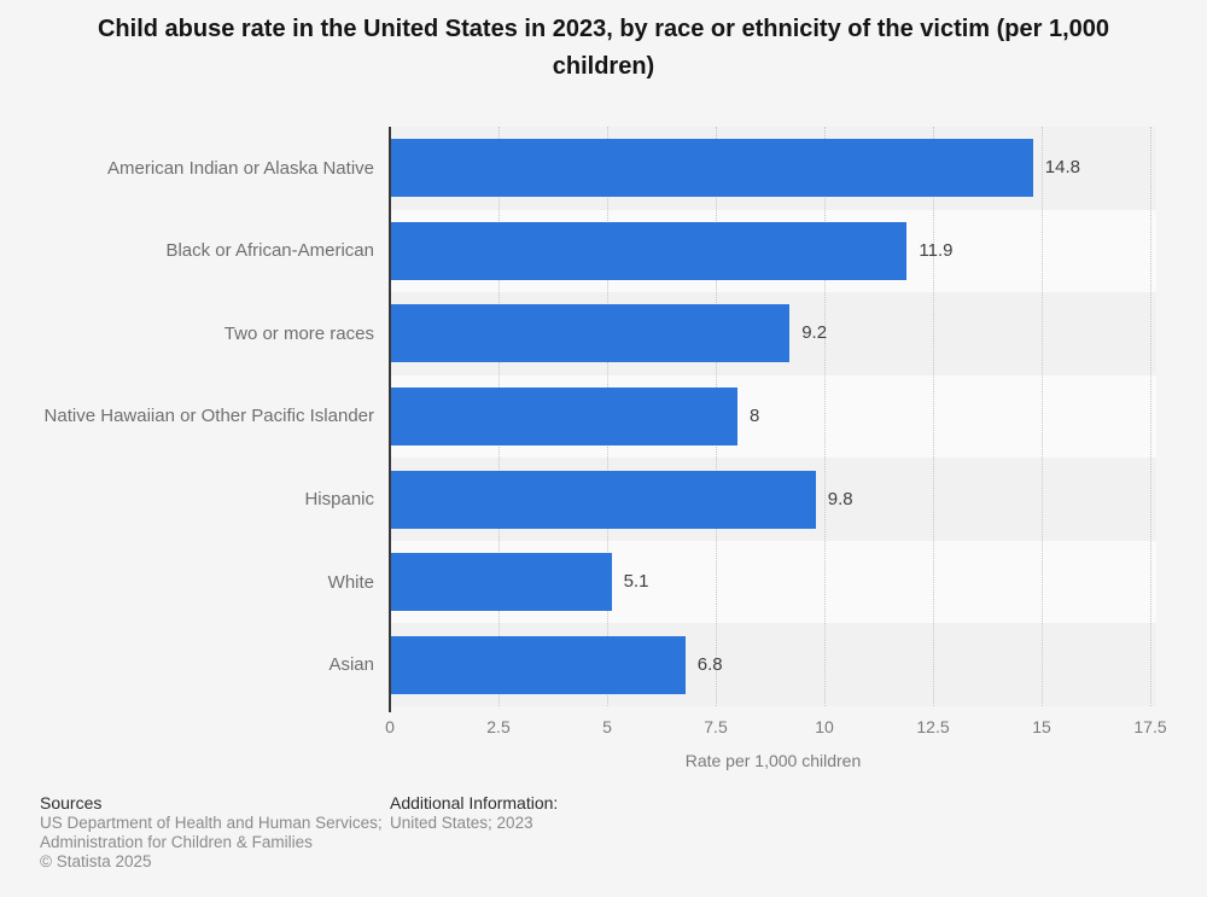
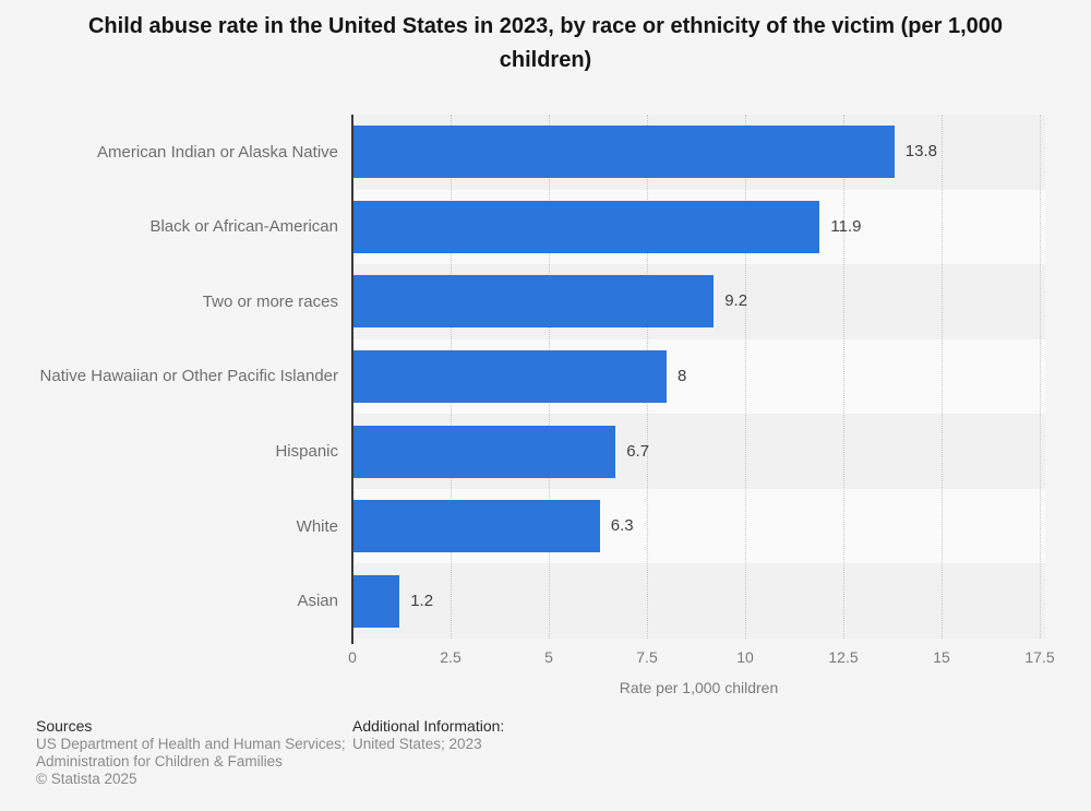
American Indian or Alaska Native: 14.8 -> 13.8
Hispanic: 9.8 -> 6.7
White: 5.1 -> 6.3
Asian: 6.8 -> 1.2
